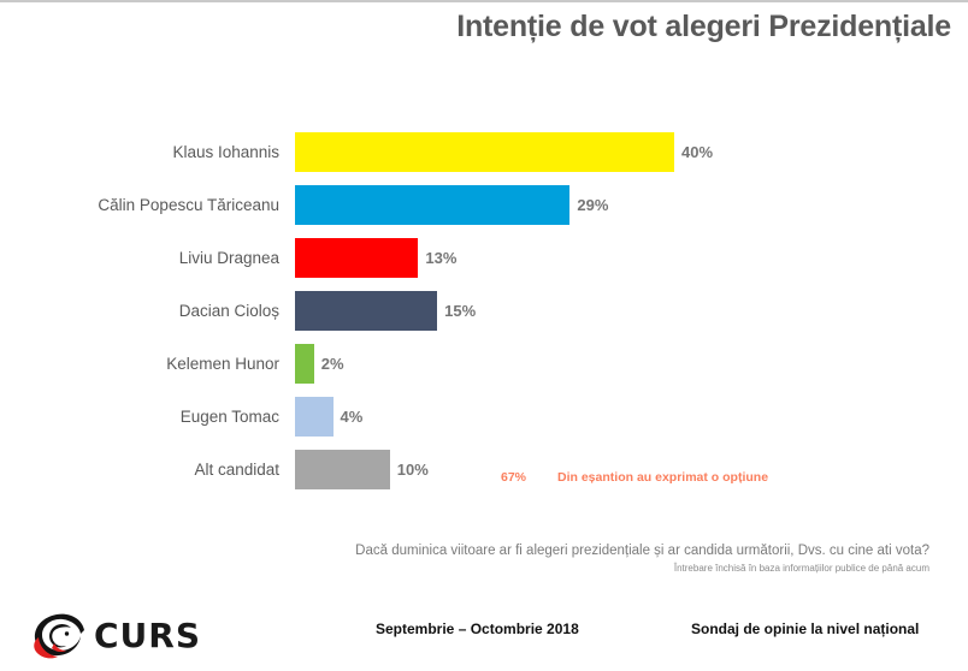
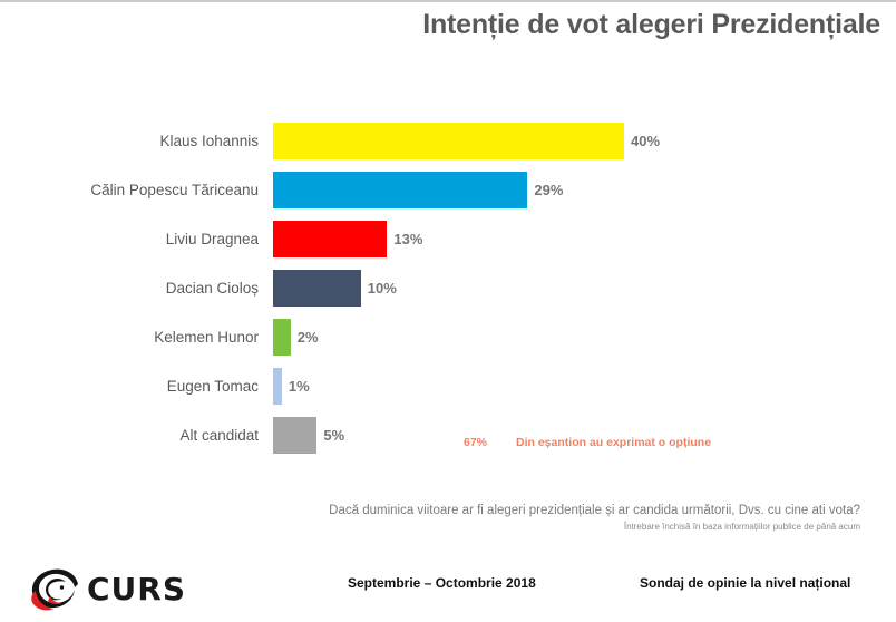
Dacian Cioloș: 15% -> 10%
Eugen Tomac: 4% -> 1%
Alt candidat: 10% -> 5%
